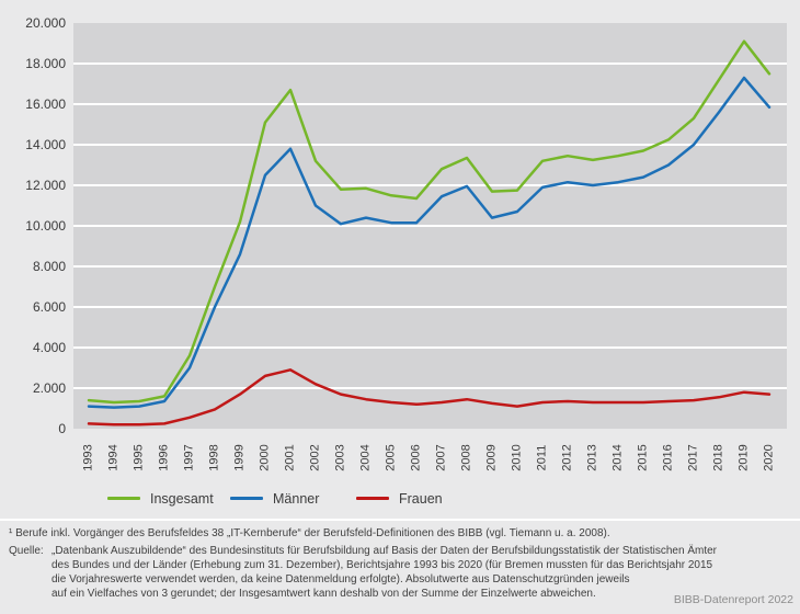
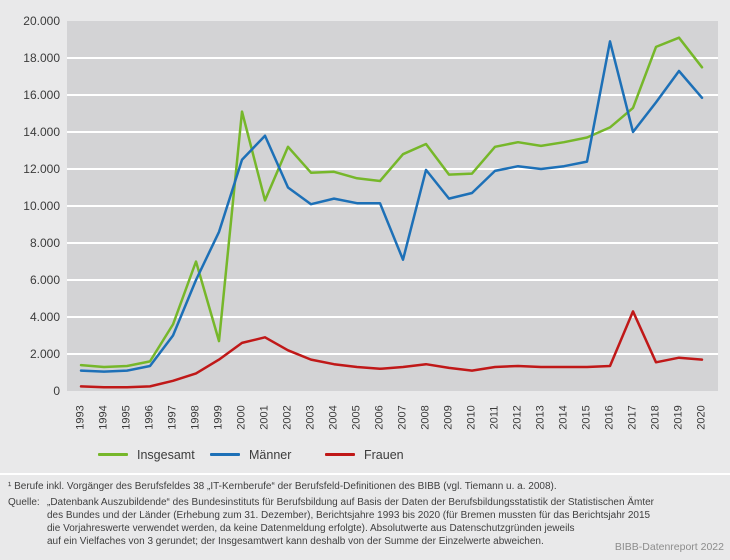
Insgesamt/1999: 10200 -> 2700
Insgesamt/2001: 16700 -> 10300
Männer/2007: 11400 -> 7100
Männer/2016: 13000 -> 18900
Frauen/2017: 1400 -> 4300
Insgesamt/2018: 17200 -> 18600
